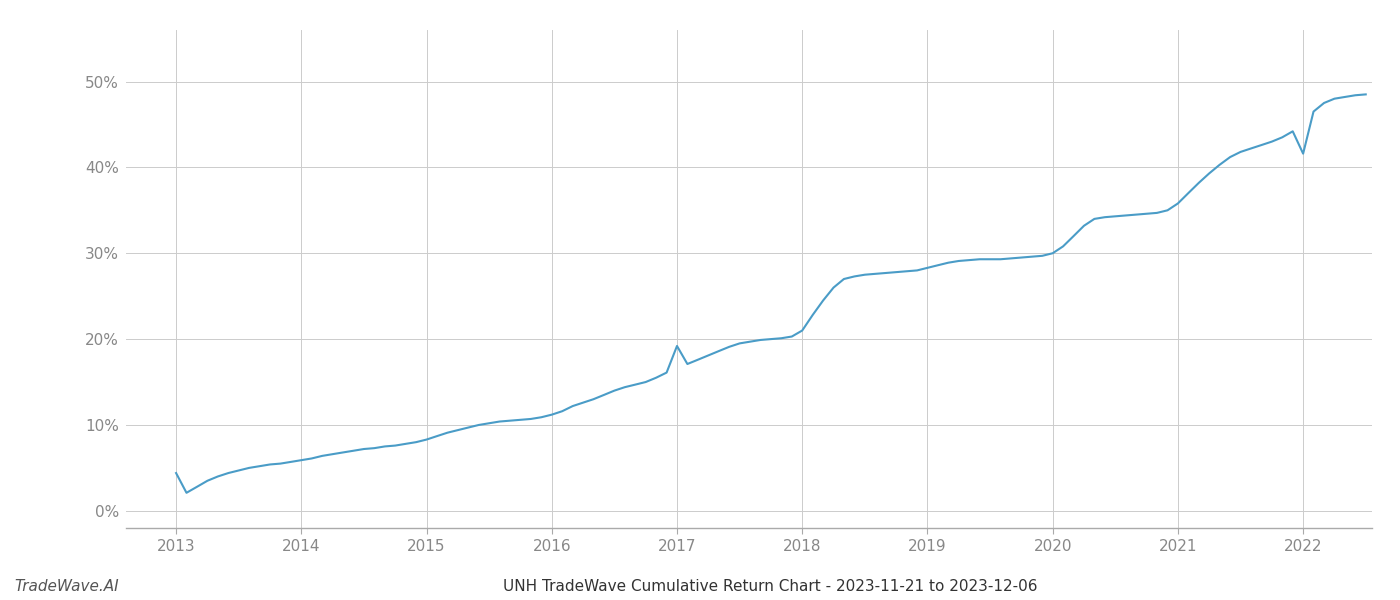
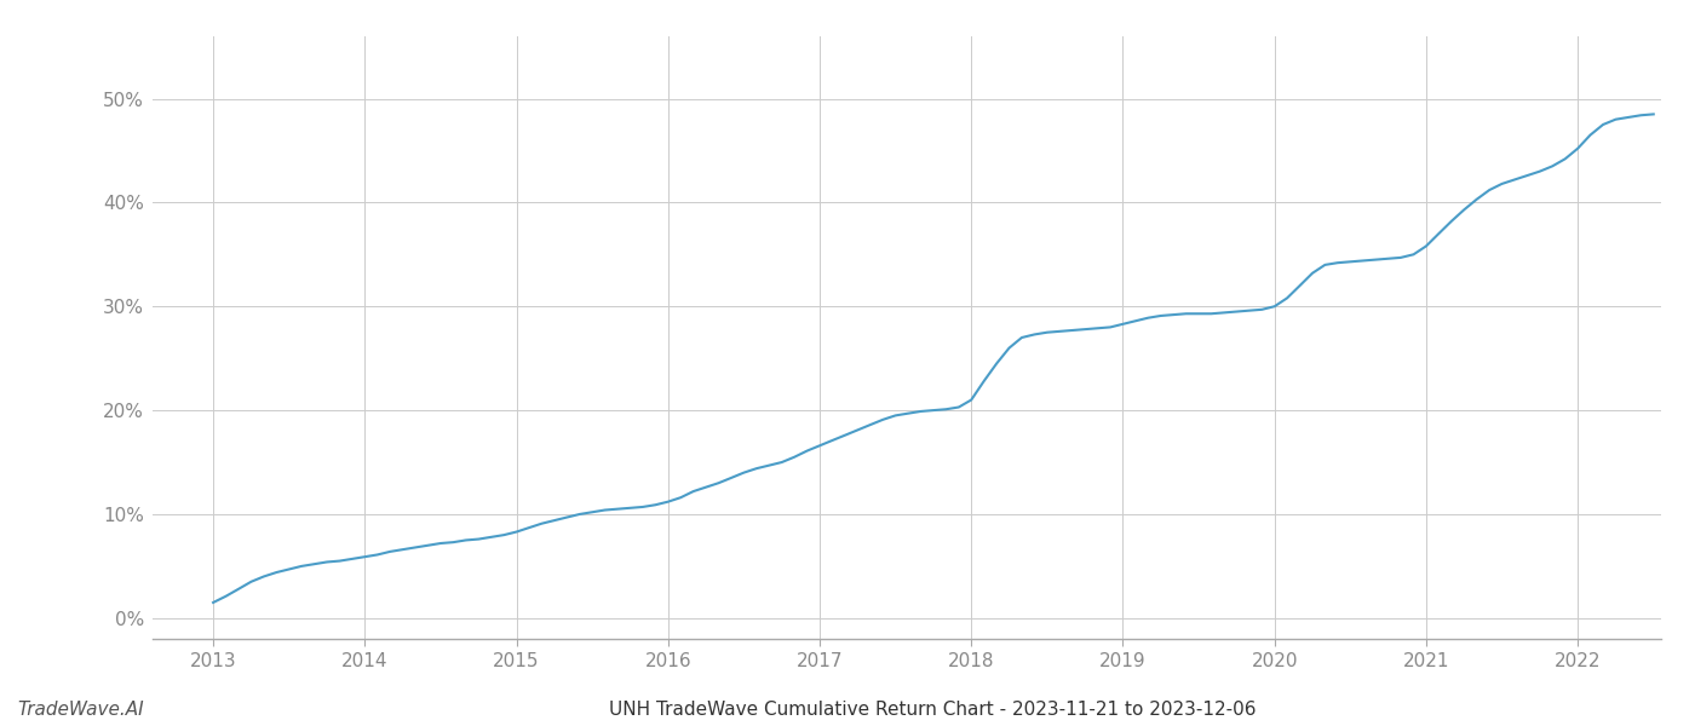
2013: 4.4% -> 1.5%
2017: 19.2% -> 16.6%
2022: 41.6% -> 45.2%
